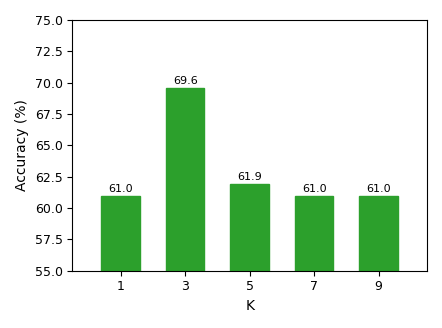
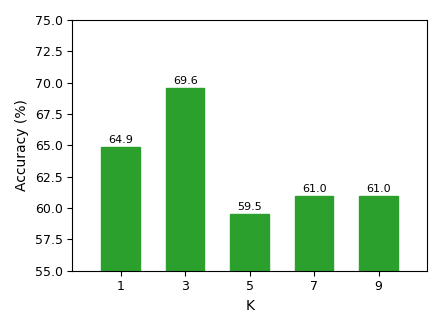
1: 61.0 -> 64.9
5: 61.9 -> 59.5
